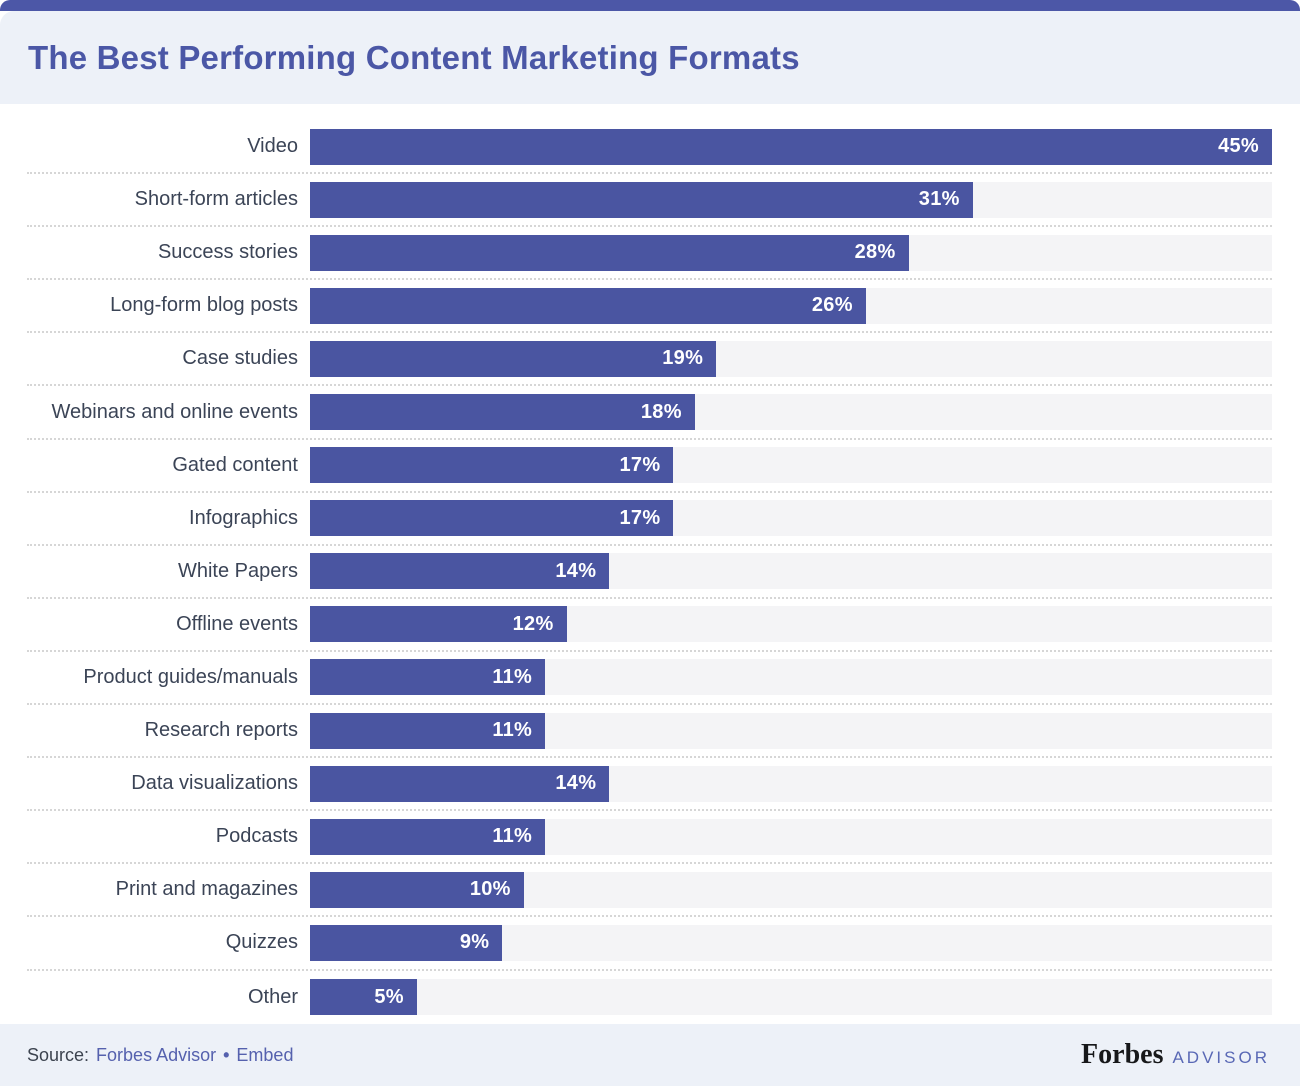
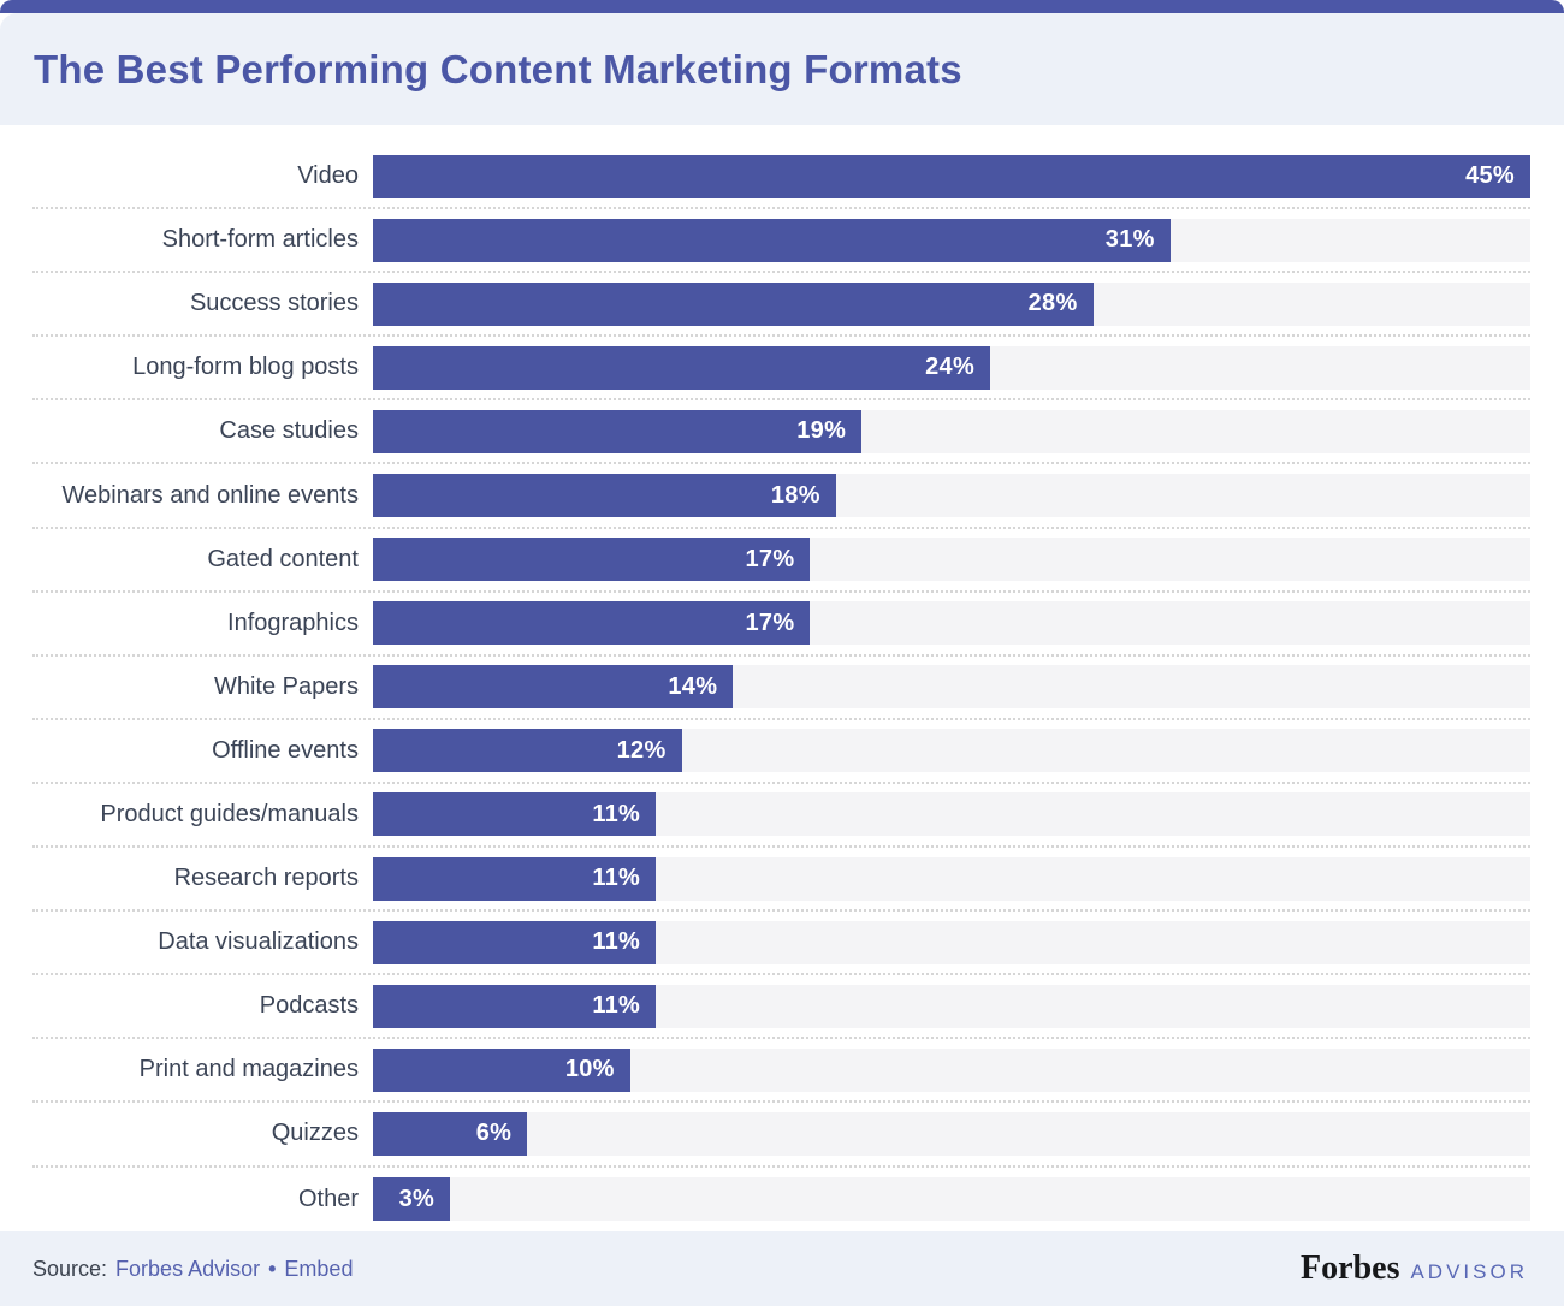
Long-form blog posts: 26% -> 24%
Data visualizations: 14% -> 11%
Quizzes: 9% -> 6%
Other: 5% -> 3%
